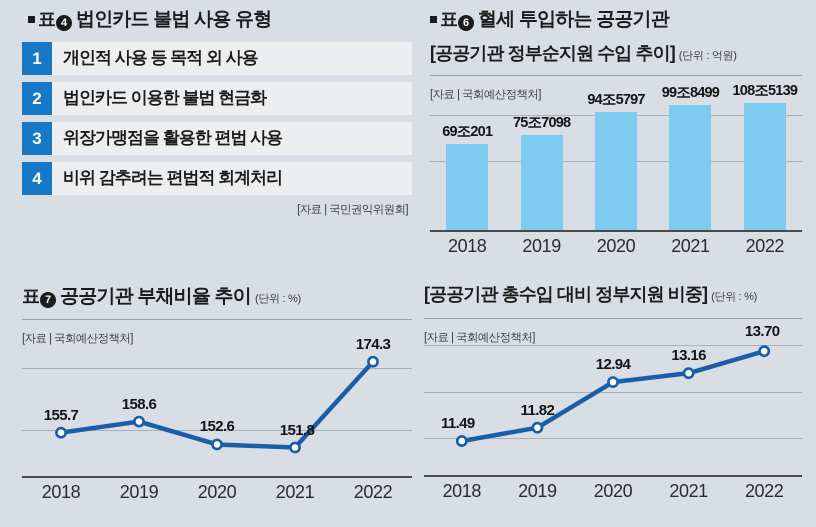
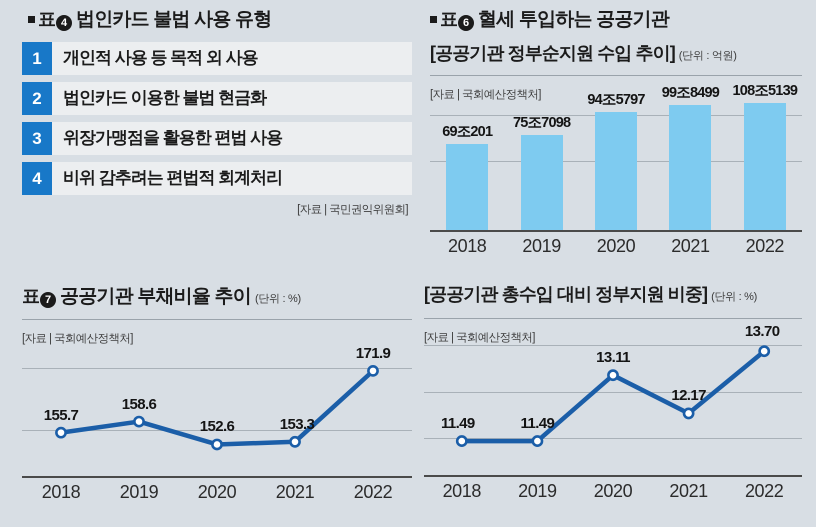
공공기관 부채비율 추이/2021: 151.8 -> 153.3
공공기관 부채비율 추이/2022: 174.3 -> 171.9
[공공기관 총수입 대비 정부지원 비중]/2019: 11.82 -> 11.49
[공공기관 총수입 대비 정부지원 비중]/2020: 12.94 -> 13.11
[공공기관 총수입 대비 정부지원 비중]/2021: 13.16 -> 12.17
